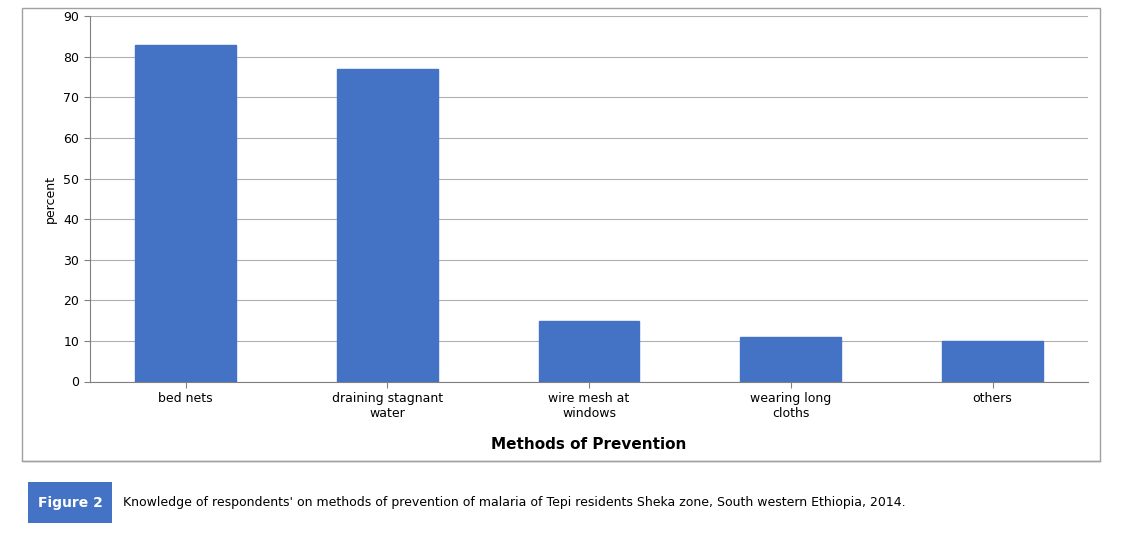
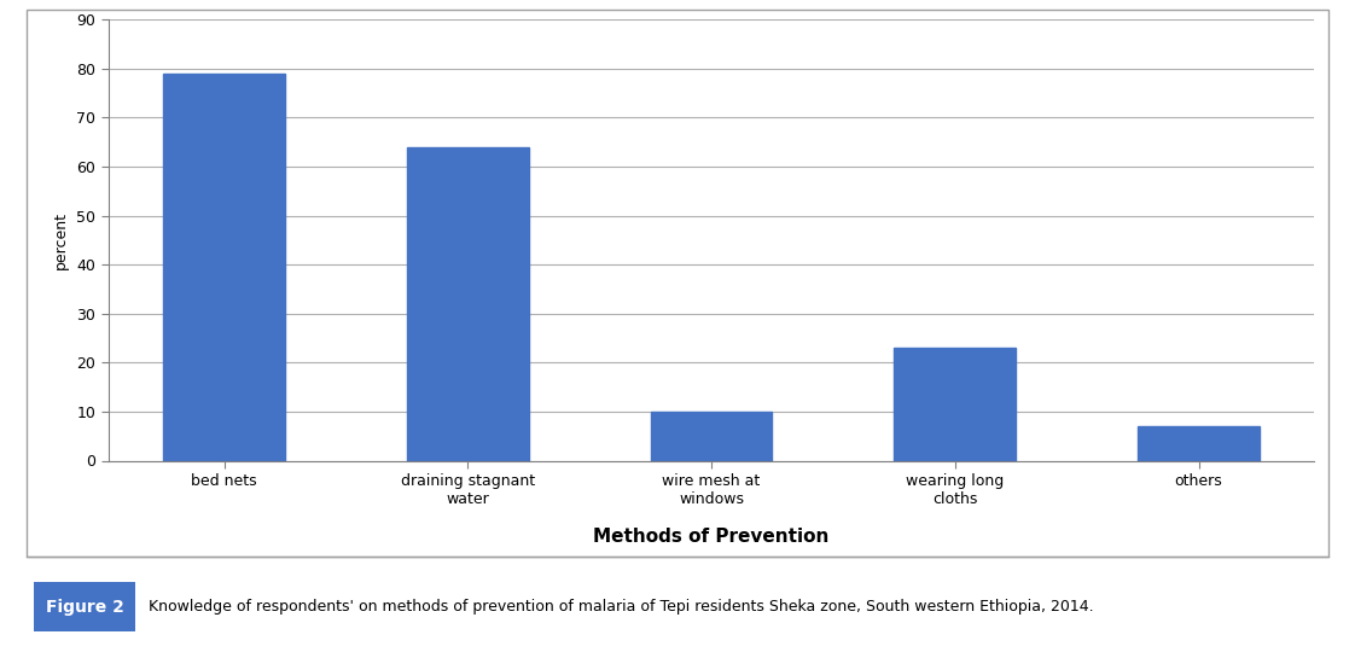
bed nets: 83 -> 79
draining stagnant water: 77 -> 64
wire mesh at windows: 15 -> 10
wearing long cloths: 11 -> 23
others: 10 -> 7
